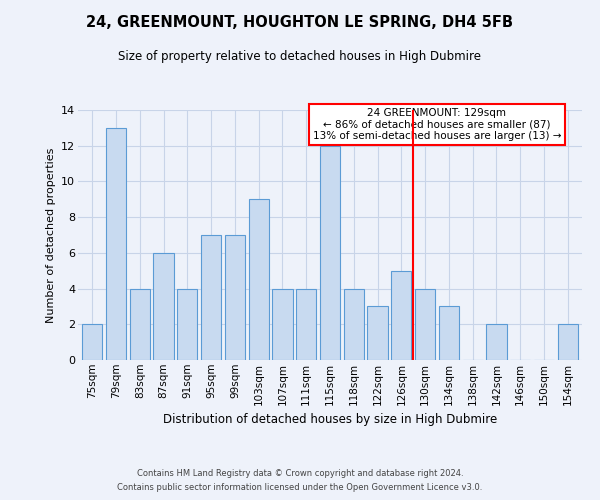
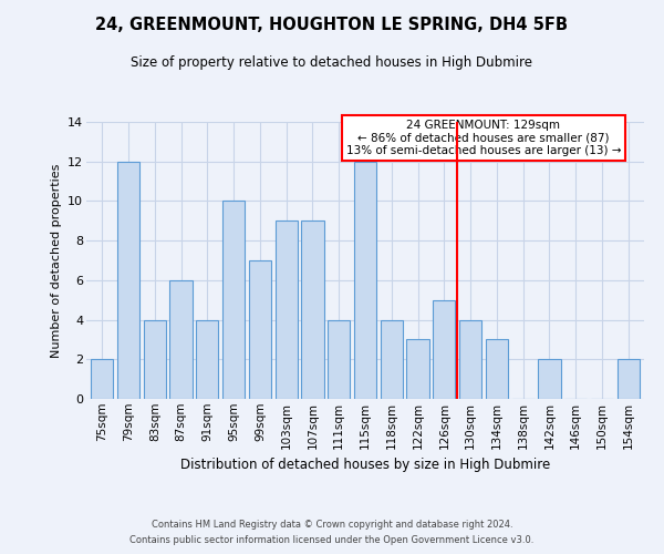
79sqm: 13 -> 12
95sqm: 7 -> 10
107sqm: 4 -> 9
